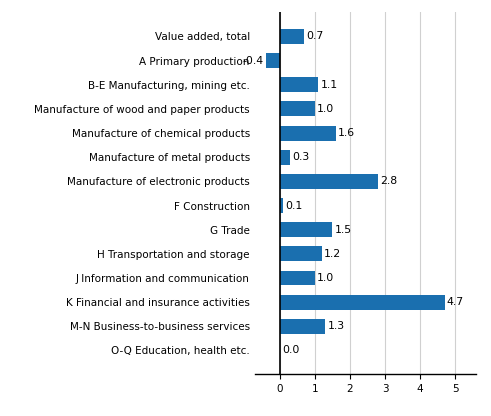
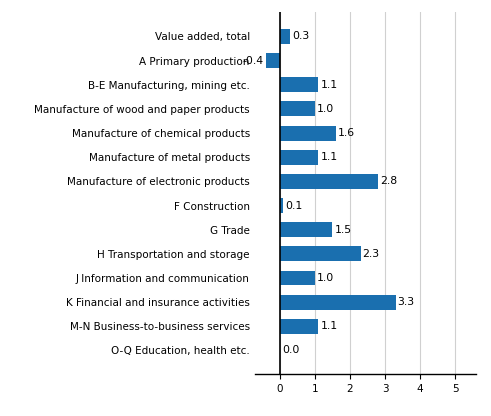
Value added, total: 0.7 -> 0.3
Manufacture of metal products: 0.3 -> 1.1
H Transportation and storage: 1.2 -> 2.3
K Financial and insurance activities: 4.7 -> 3.3
M-N Business-to-business services: 1.3 -> 1.1
